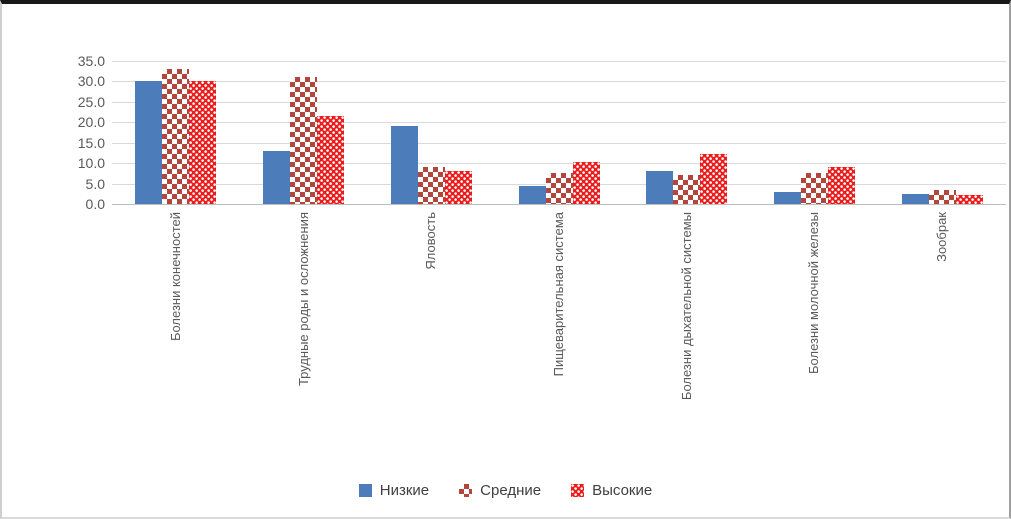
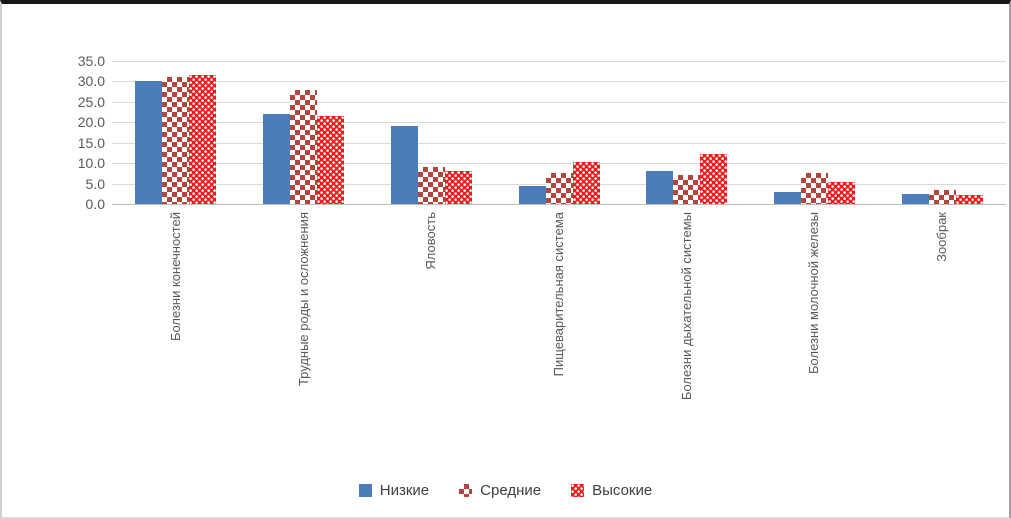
Средние/Болезни конечностей: 33 -> 31
Высокие/Болезни конечностей: 30 -> 32
Низкие/Трудные роды и осложнения: 13 -> 22
Средние/Трудные роды и осложнения: 31 -> 28
Высокие/Болезни молочной железы: 9 -> 6
